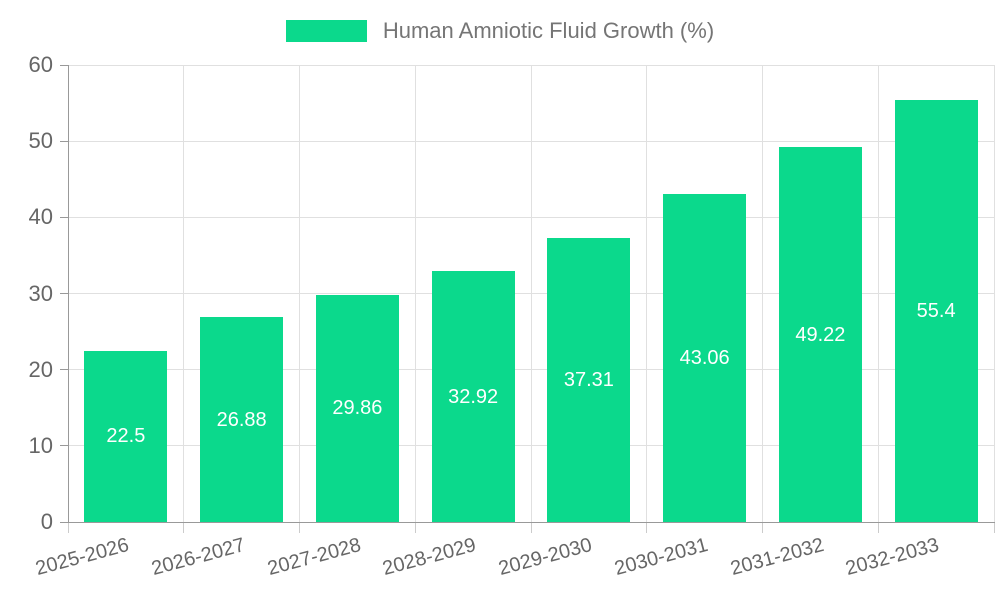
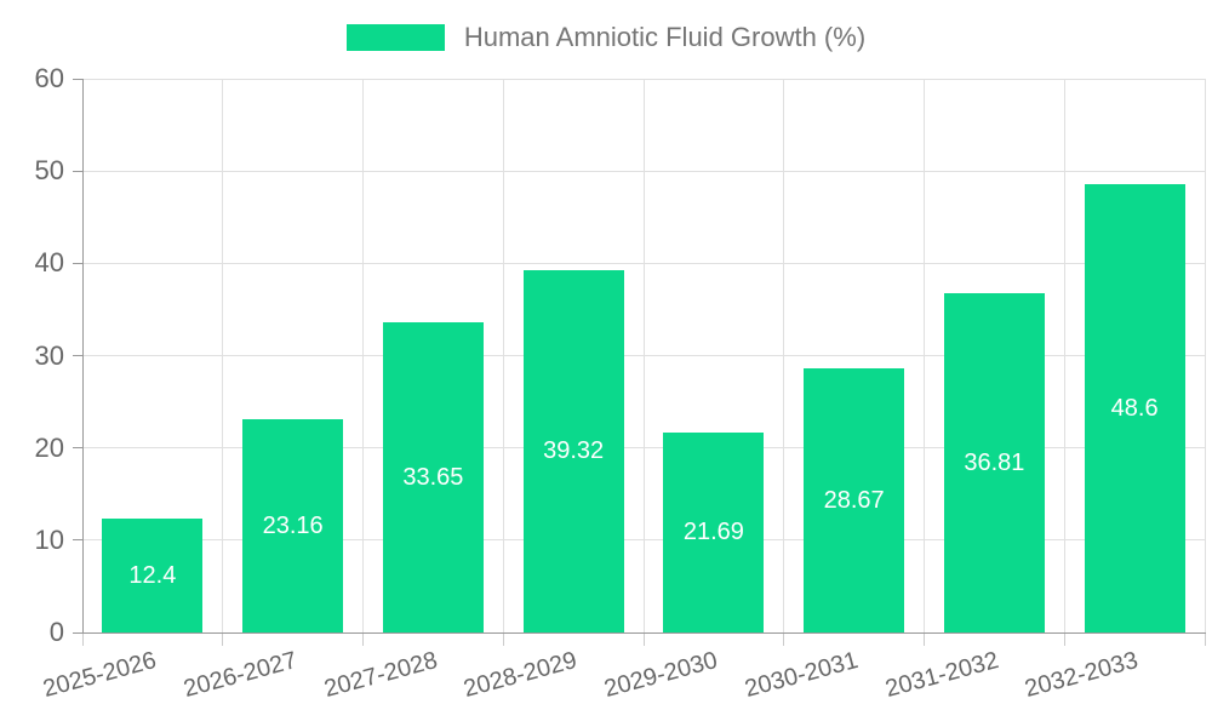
2025-2026: 22.5 -> 12.4
2026-2027: 26.88 -> 23.16
2027-2028: 29.86 -> 33.65
2028-2029: 32.92 -> 39.32
2029-2030: 37.31 -> 21.69
2030-2031: 43.06 -> 28.67
2031-2032: 49.22 -> 36.81
2032-2033: 55.4 -> 48.6
